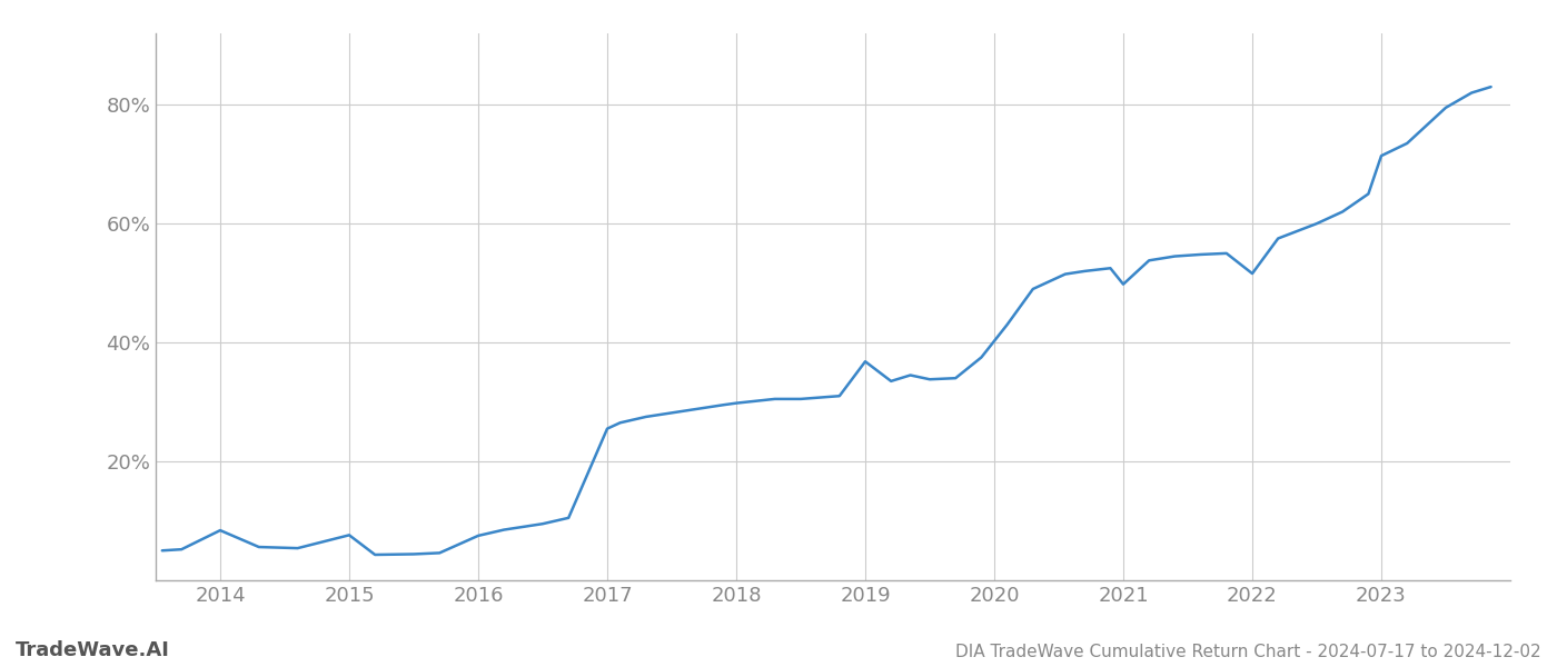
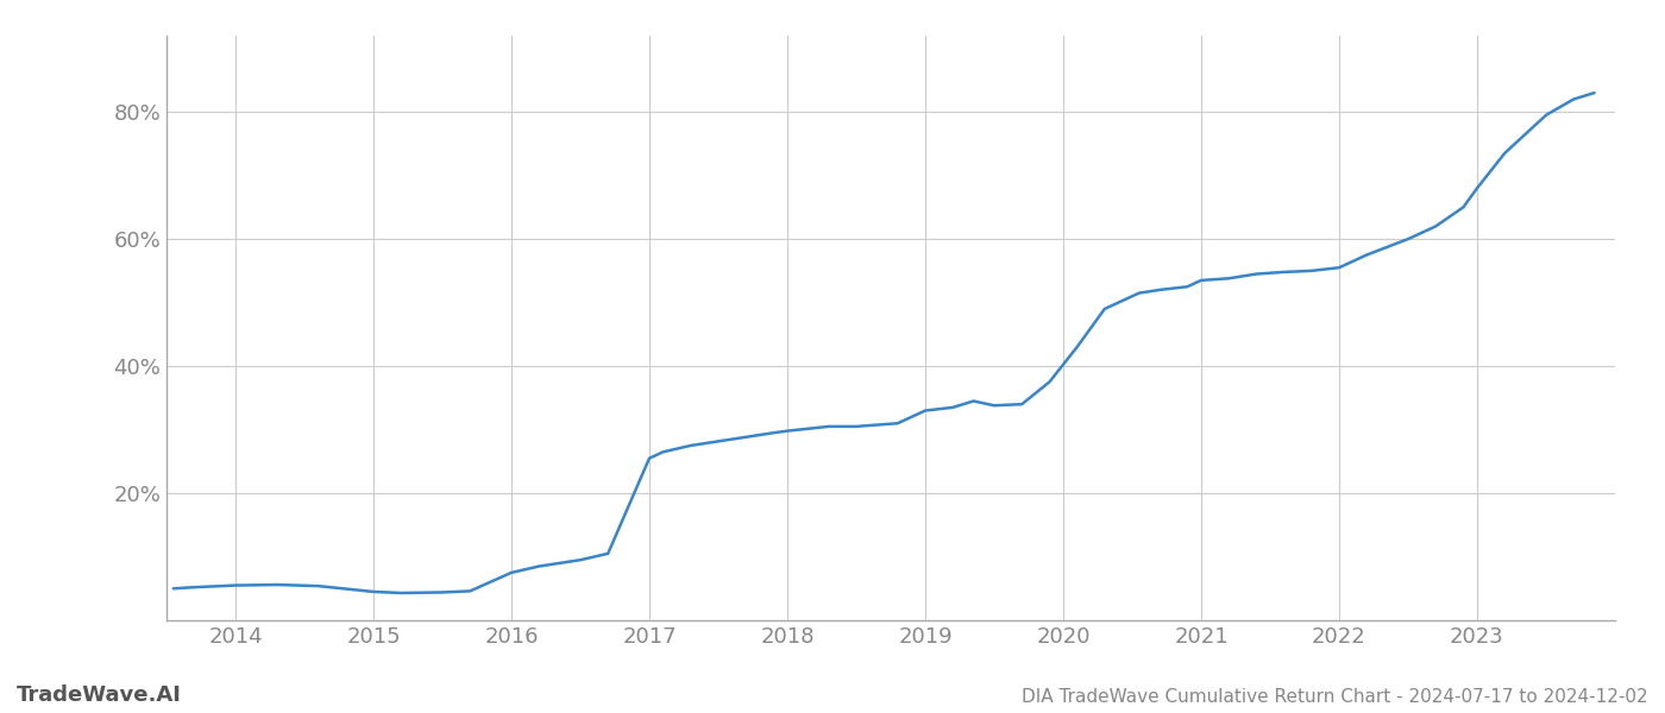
2014: 8.4% -> 5.5%
2015: 7.6% -> 4.5%
2019: 36.8% -> 33.0%
2021: 49.8% -> 53.5%
2022: 51.6% -> 55.5%
2023: 71.4% -> 68.0%
